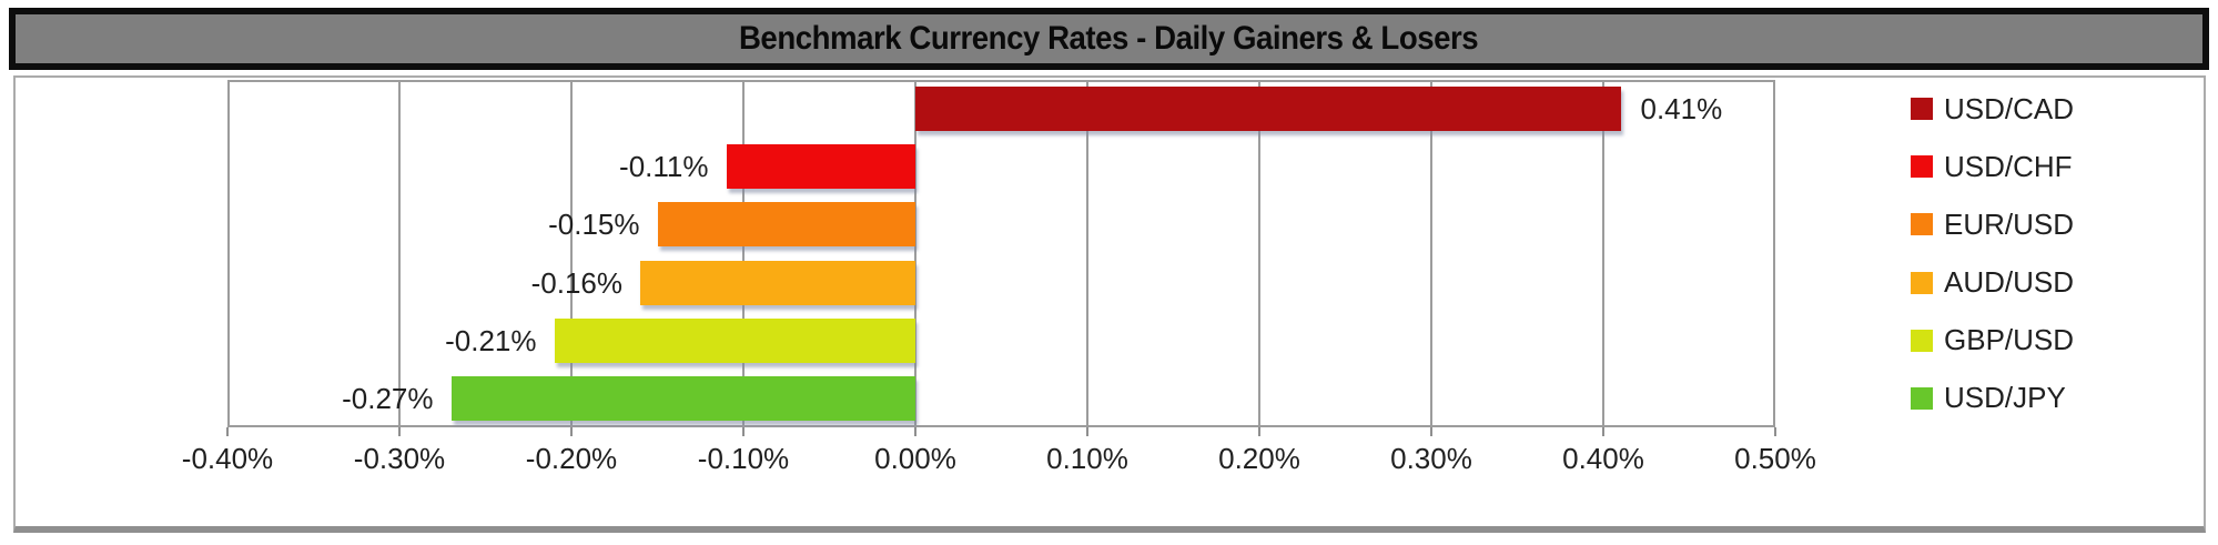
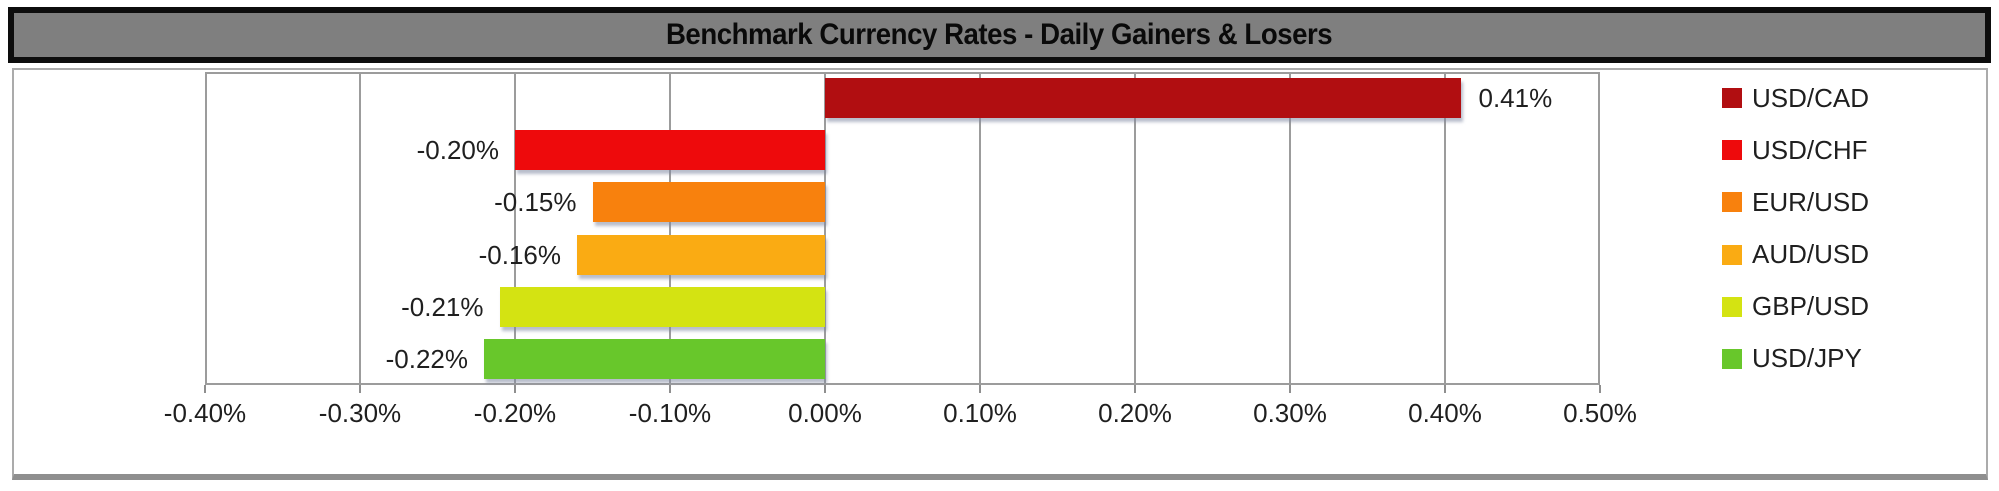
USD/CHF: -0.11% -> -0.20%
USD/JPY: -0.27% -> -0.22%
